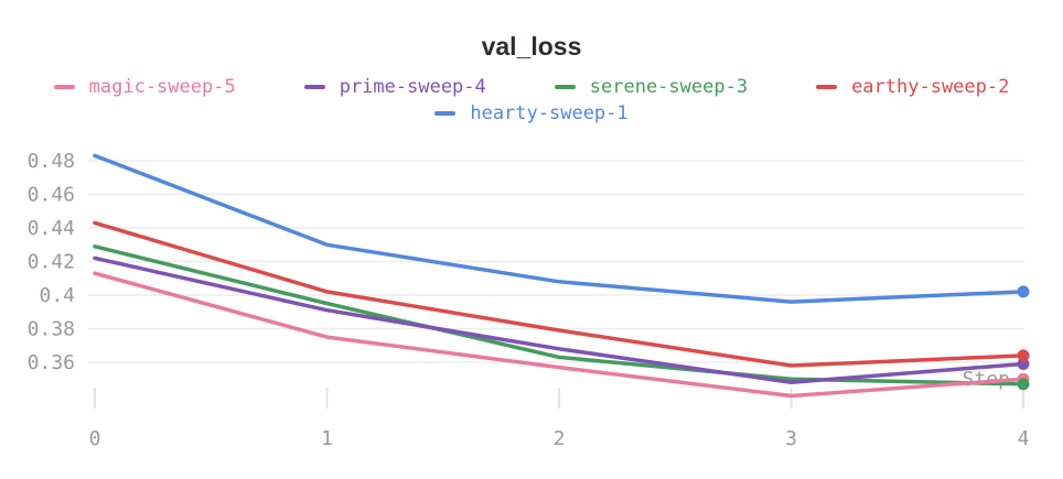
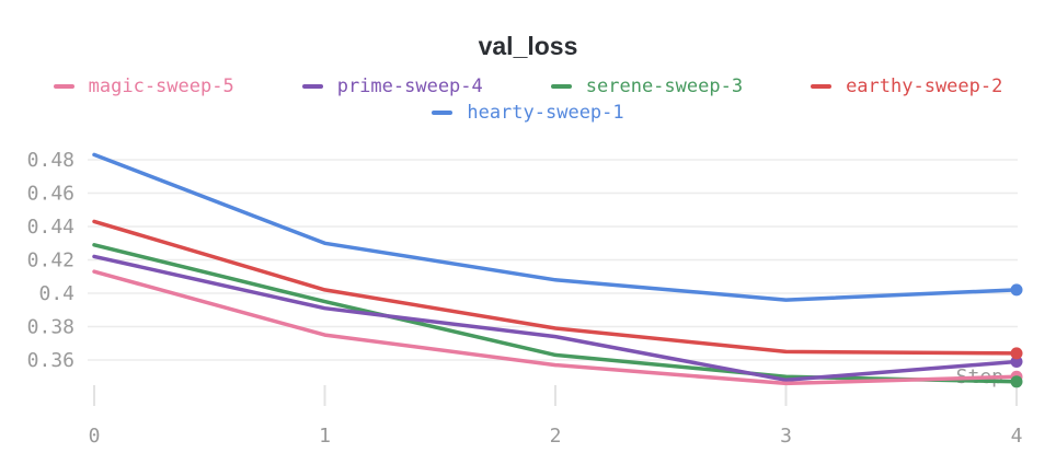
prime-sweep-4/2: 0.368 -> 0.374
magic-sweep-5/3: 0.340 -> 0.346
earthy-sweep-2/3: 0.358 -> 0.365
